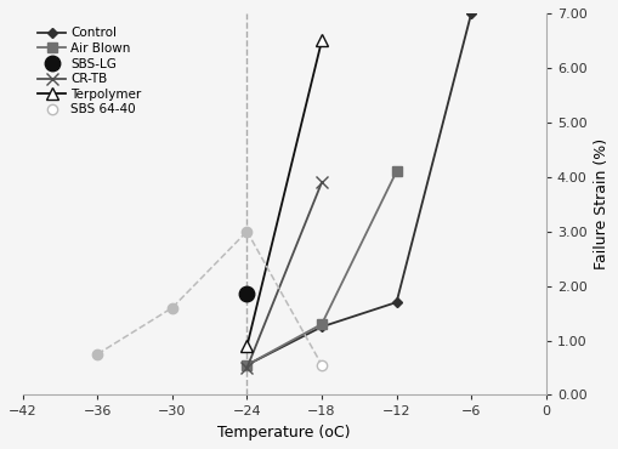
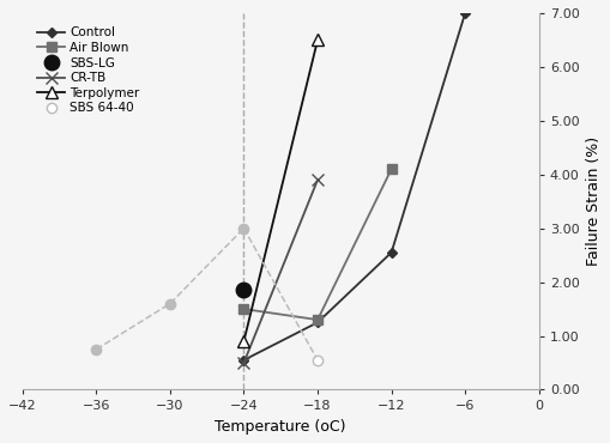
Air Blown/−24: 0.55 -> 1.50
Control/−12: 1.70 -> 2.55
